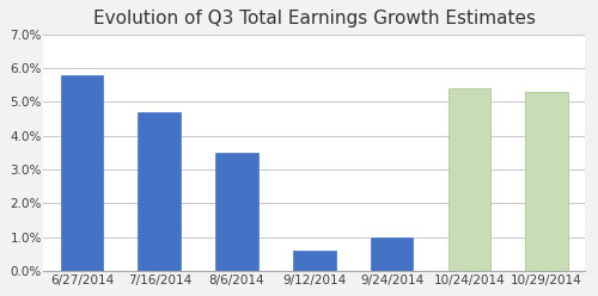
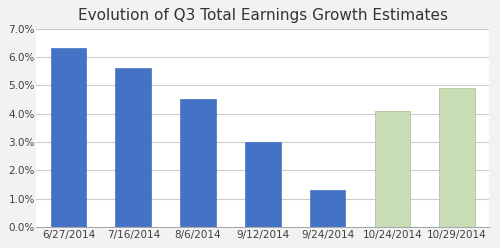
6/27/2014: 5.8% -> 6.3%
7/16/2014: 4.7% -> 5.6%
8/6/2014: 3.5% -> 4.5%
9/12/2014: 0.6% -> 3.0%
9/24/2014: 1.0% -> 1.3%
10/24/2014: 5.4% -> 4.1%
10/29/2014: 5.3% -> 4.9%
